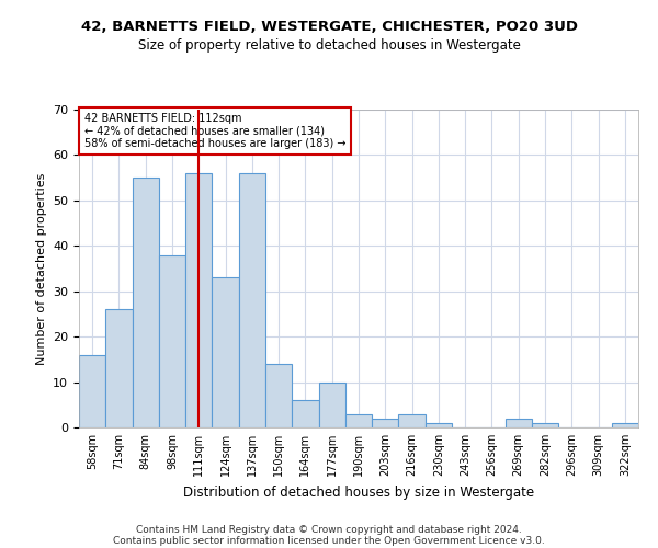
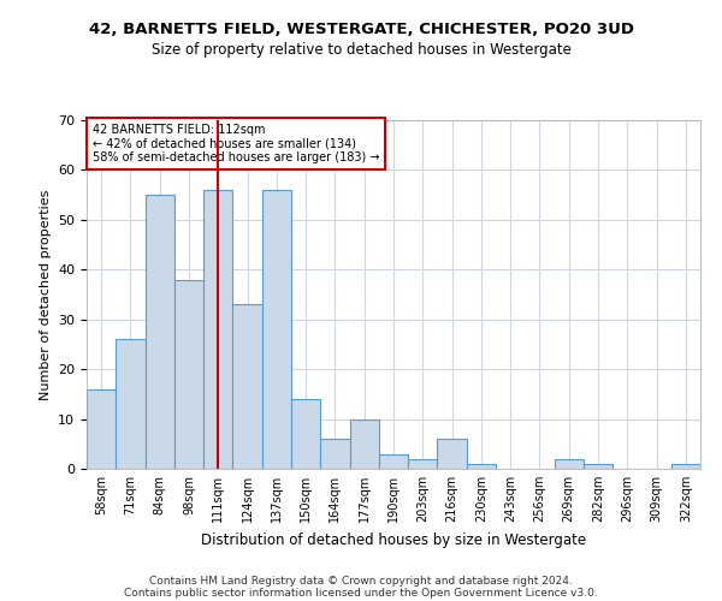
216sqm: 3 -> 6
